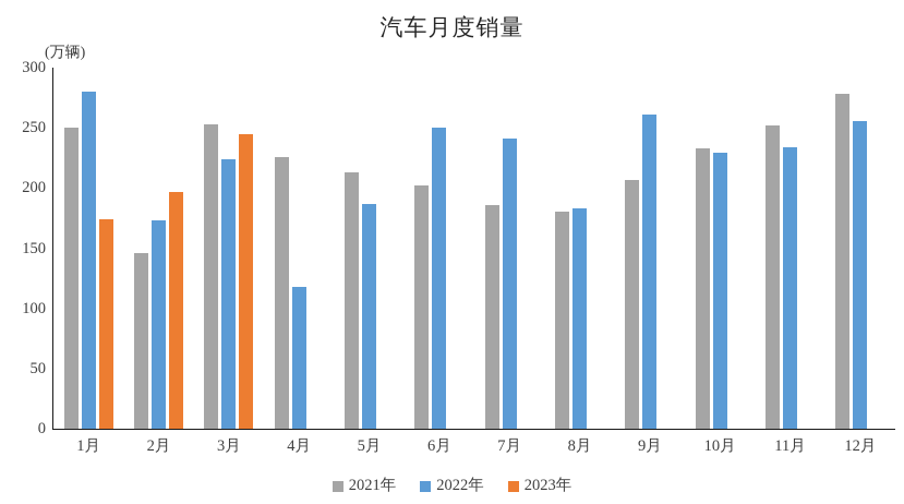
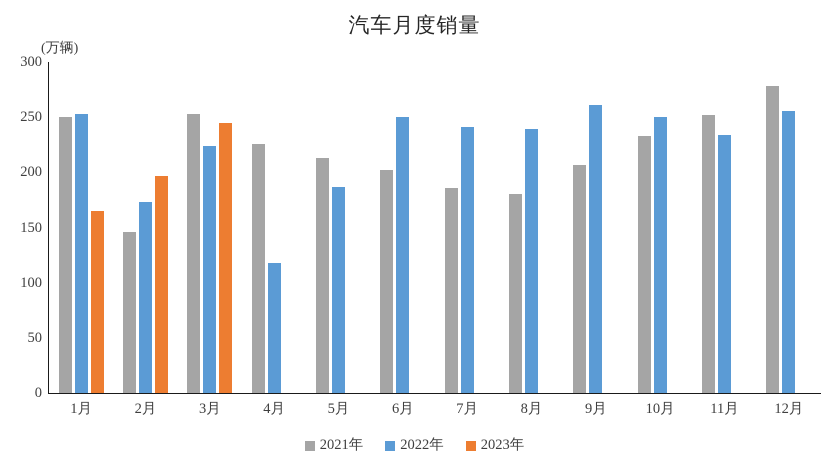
2022年/1月: 280 -> 253
2023年/1月: 174 -> 165
2022年/8月: 183 -> 239
2022年/10月: 229 -> 250
